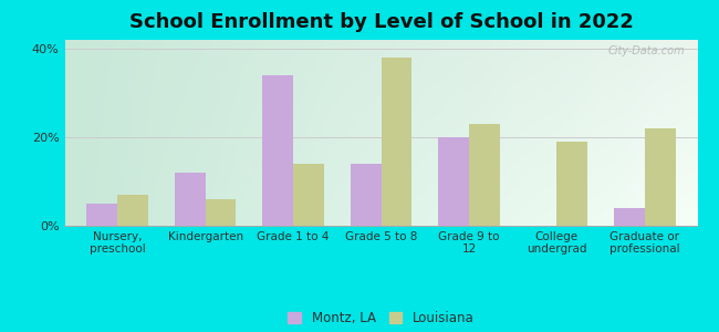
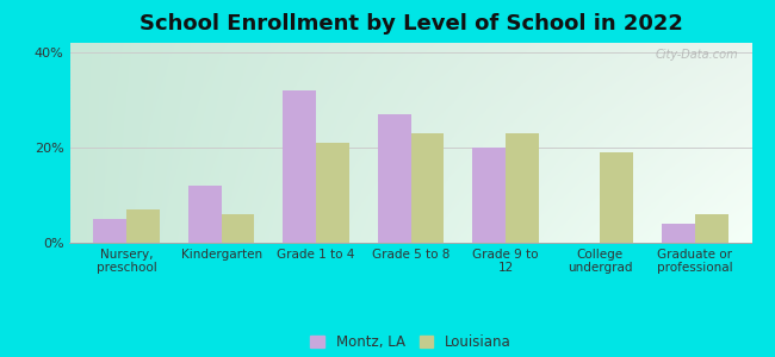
Montz, LA/Grade 1 to 4: 34% -> 32%
Louisiana/Grade 1 to 4: 14% -> 21%
Montz, LA/Grade 5 to 8: 14% -> 27%
Louisiana/Grade 5 to 8: 38% -> 23%
Louisiana/Graduate or professional: 22% -> 6%
